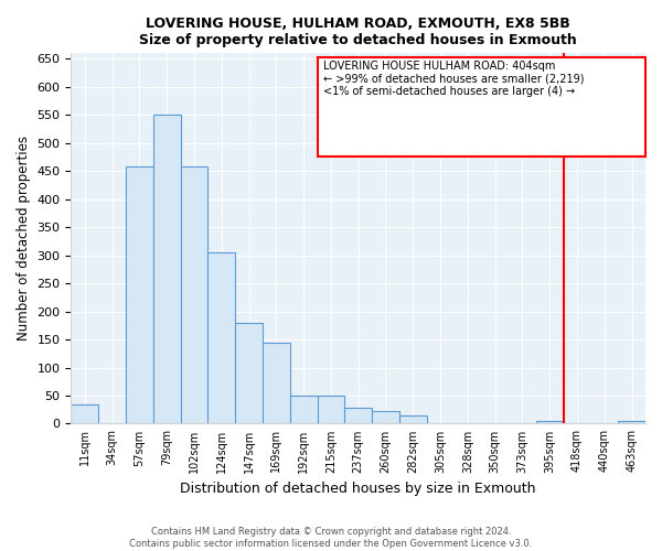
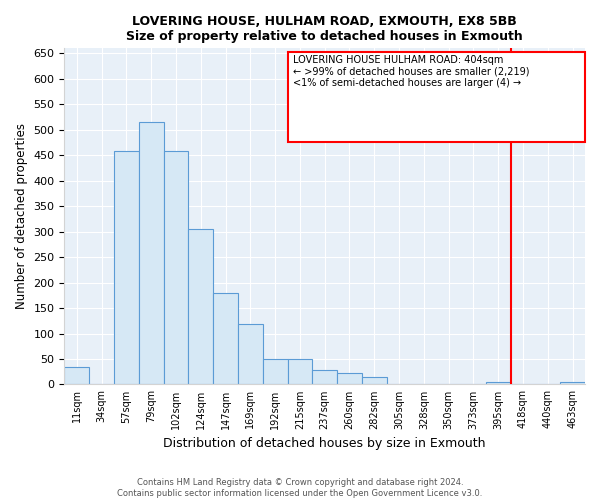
79sqm: 550 -> 515
169sqm: 144 -> 118
